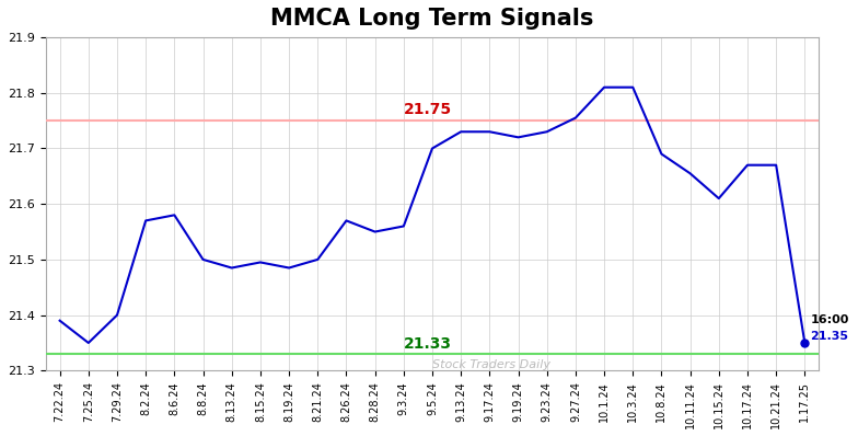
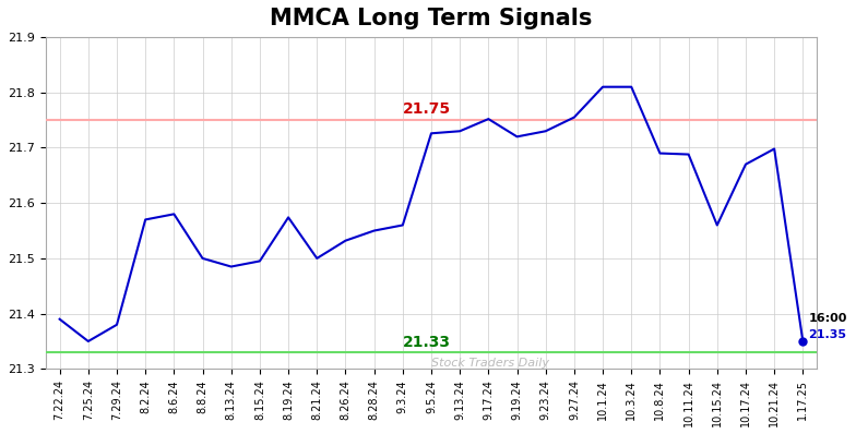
7.29.24: 21.400 -> 21.380
8.19.24: 21.485 -> 21.574
8.26.24: 21.570 -> 21.532
9.5.24: 21.700 -> 21.726
9.17.24: 21.730 -> 21.752
10.11.24: 21.655 -> 21.688
10.15.24: 21.610 -> 21.560
10.21.24: 21.670 -> 21.698
